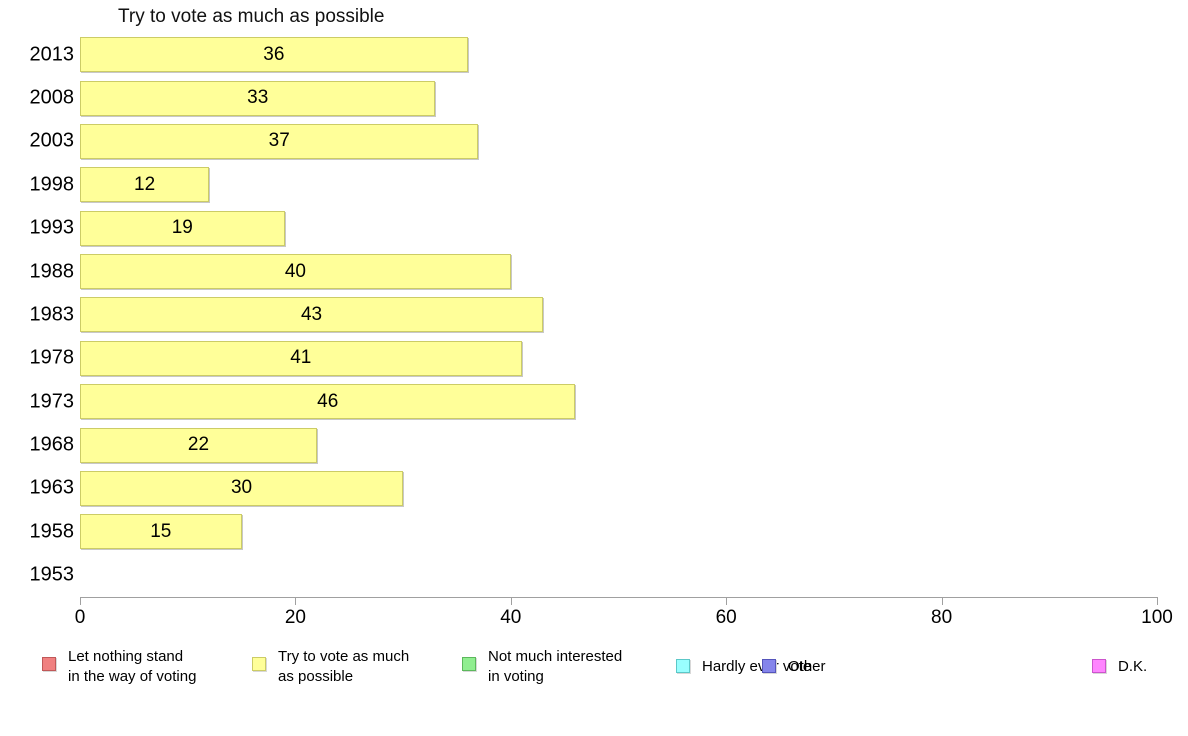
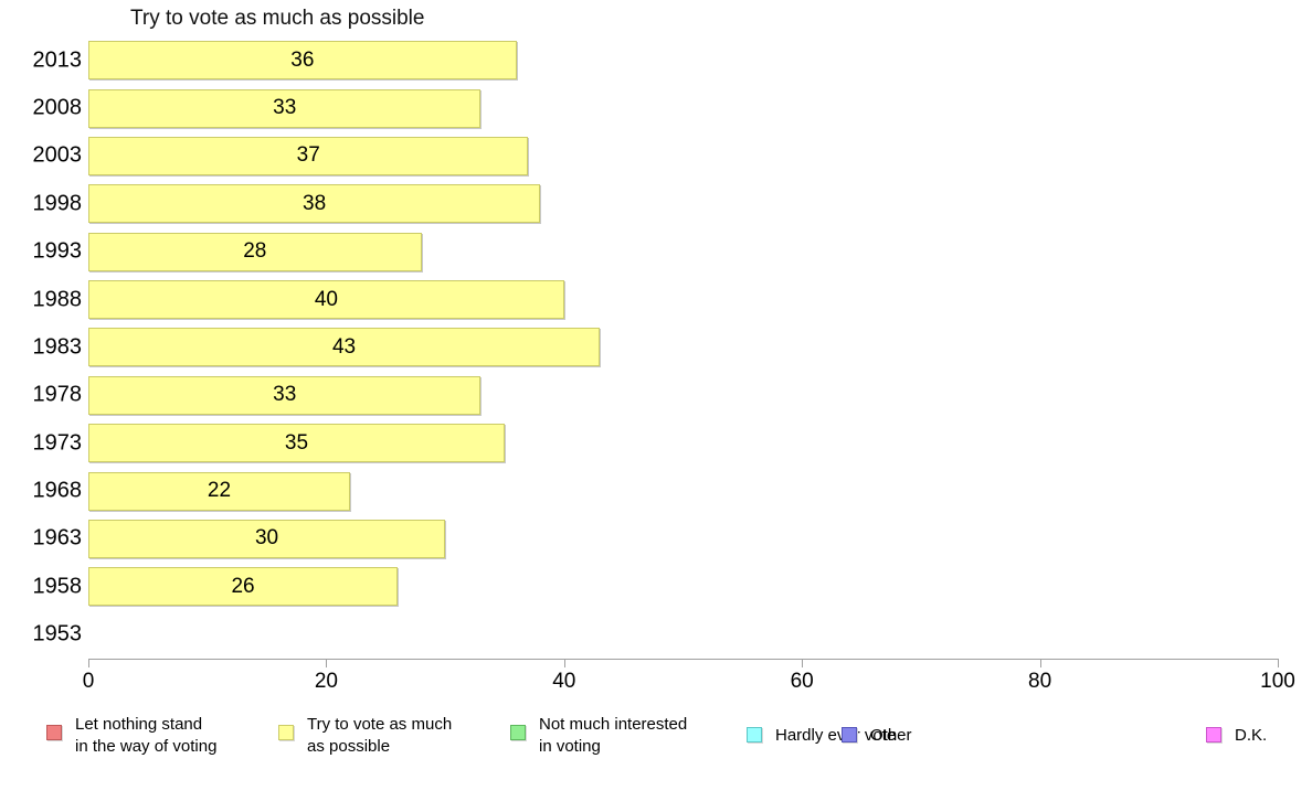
1998: 12 -> 38
1993: 19 -> 28
1978: 41 -> 33
1973: 46 -> 35
1958: 15 -> 26
